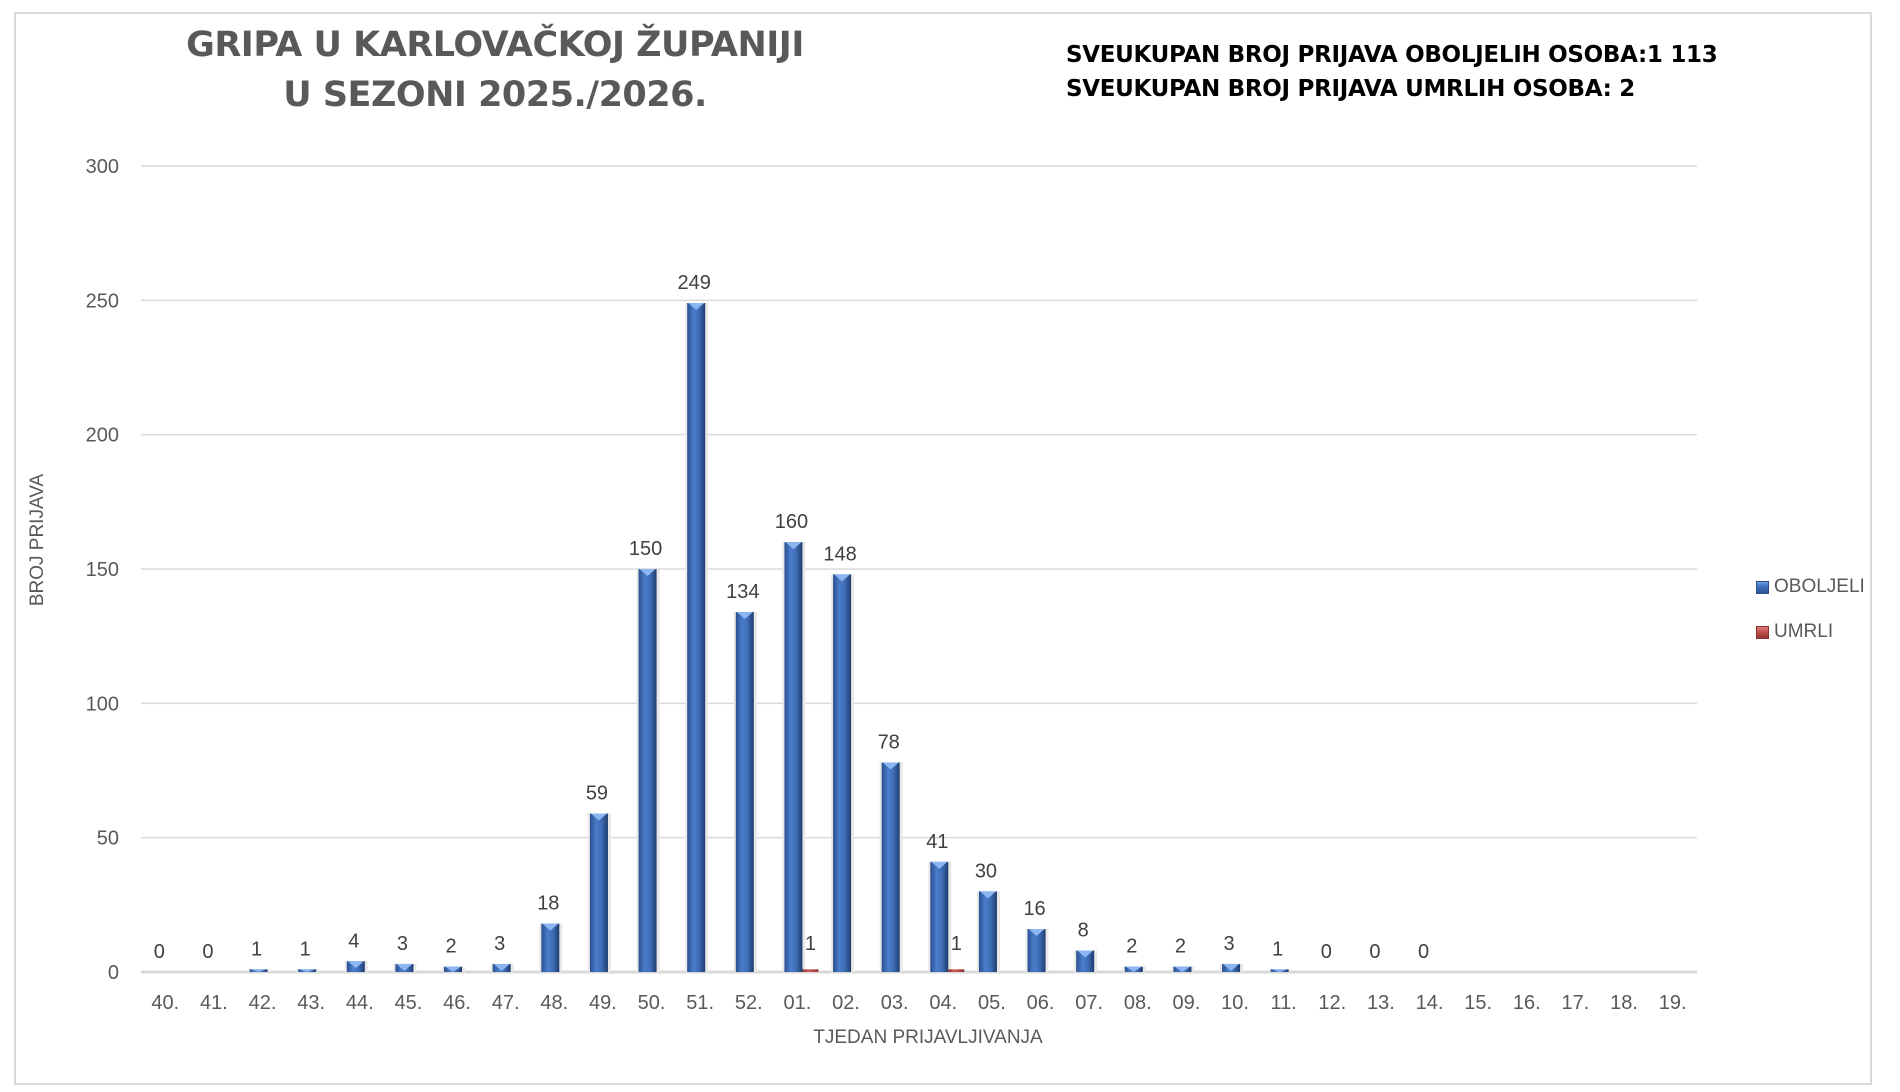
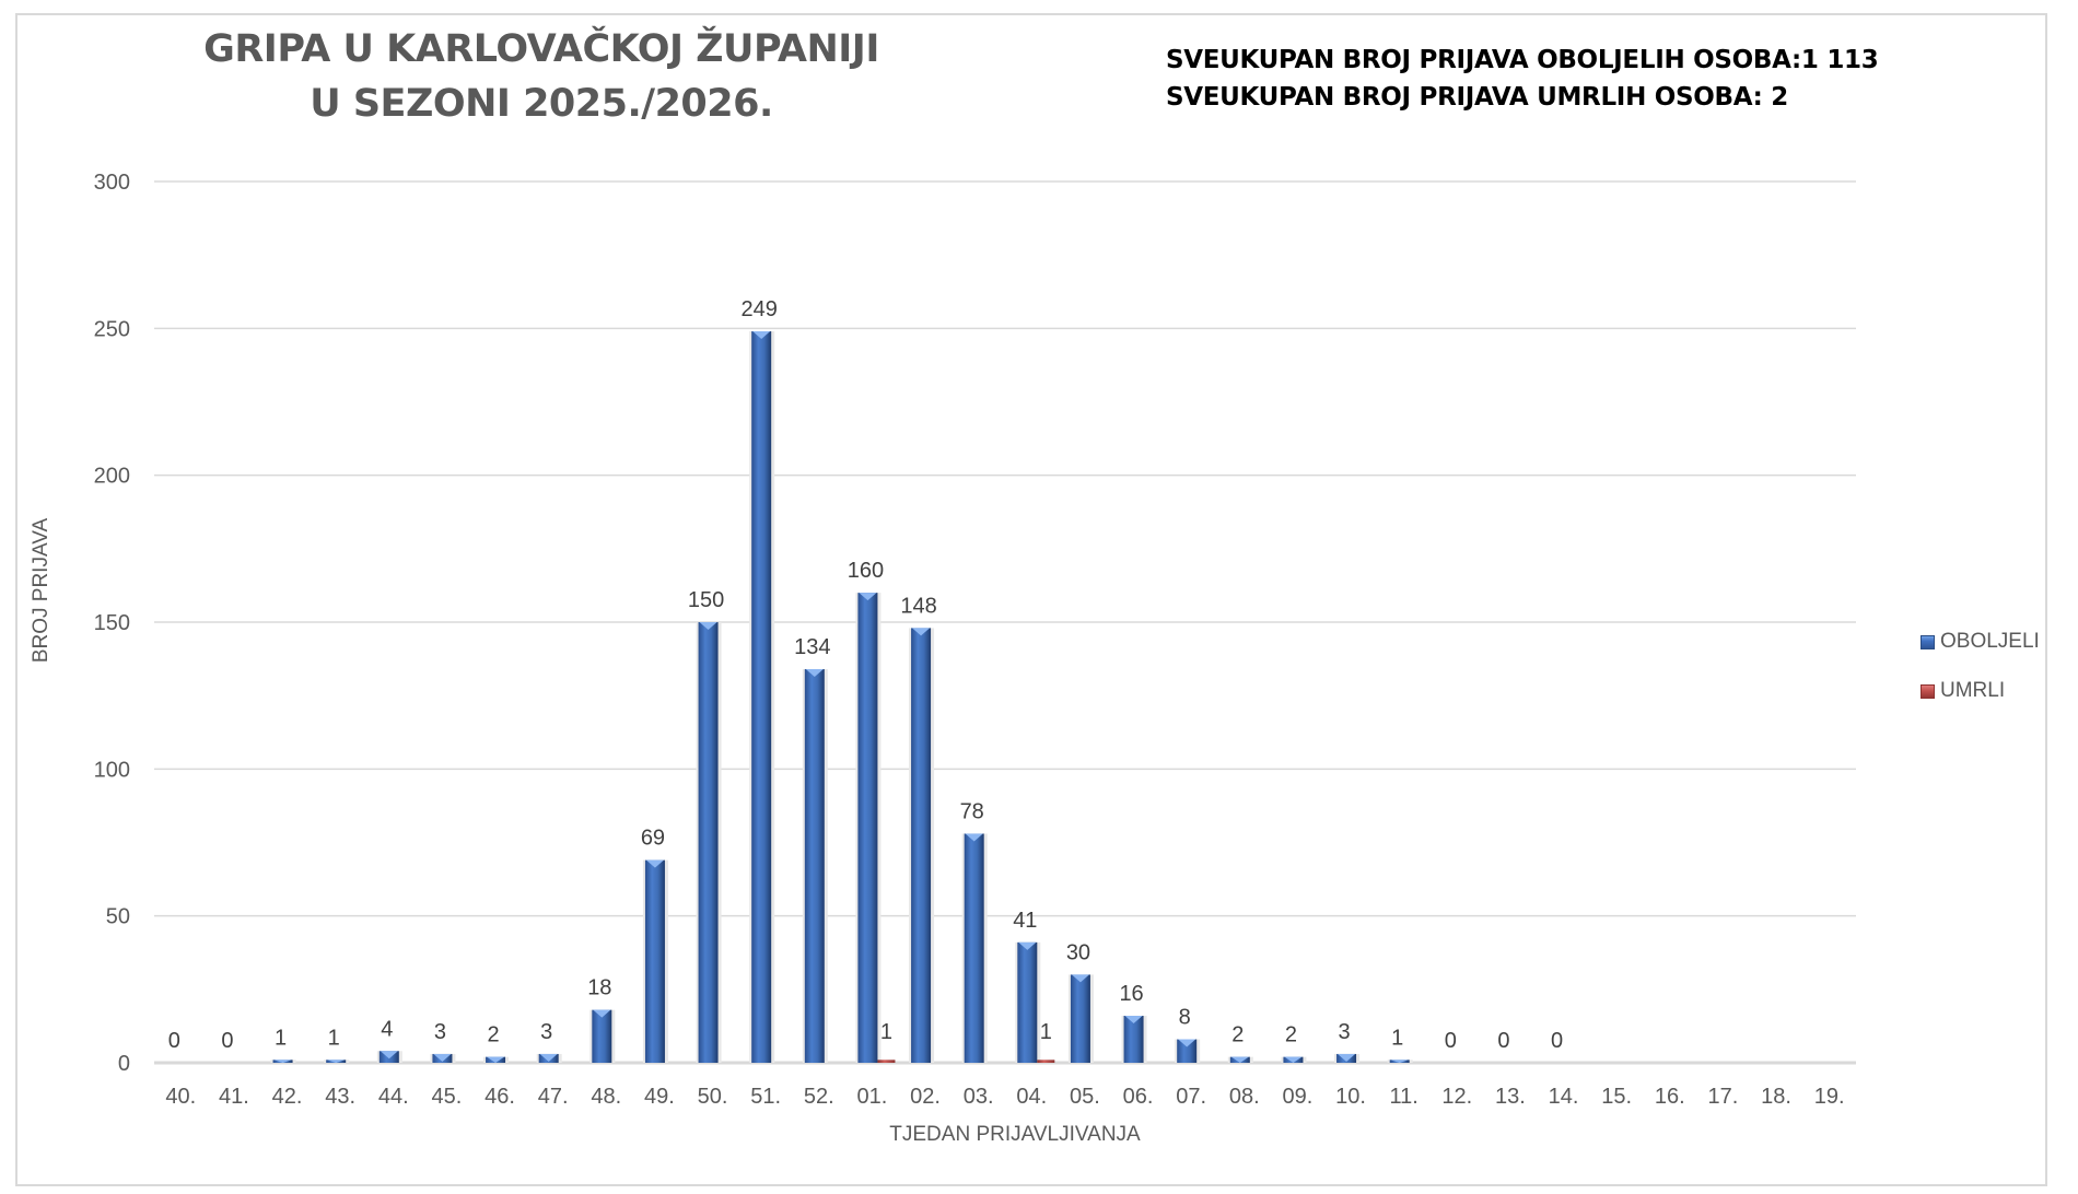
OBOLJELI/49.: 59 -> 69
